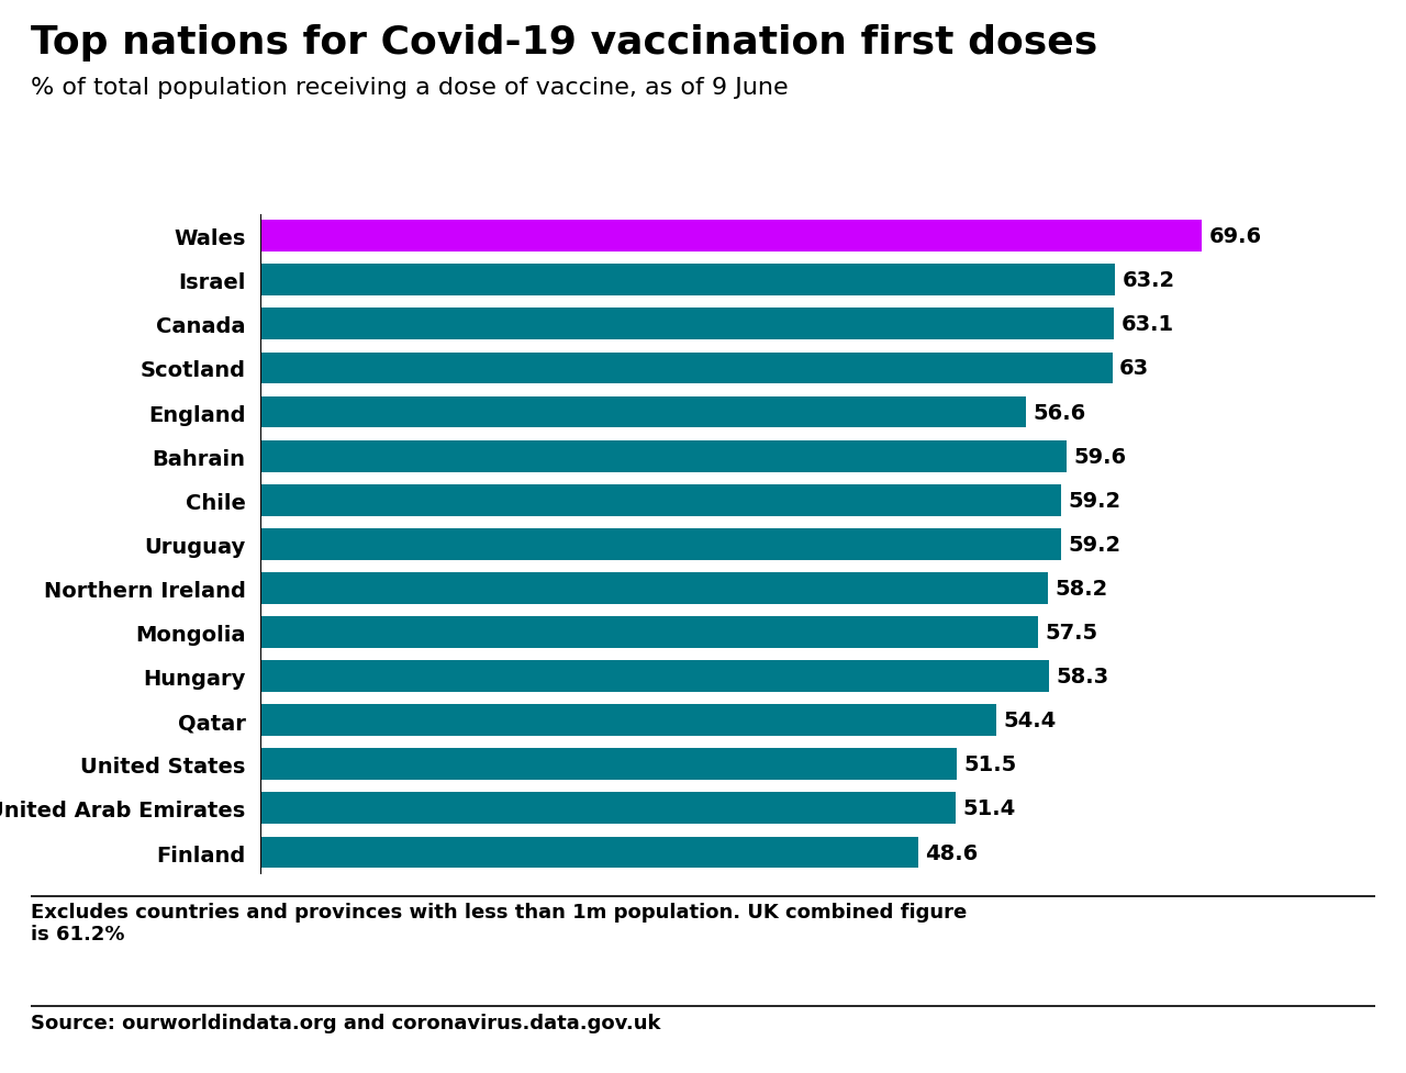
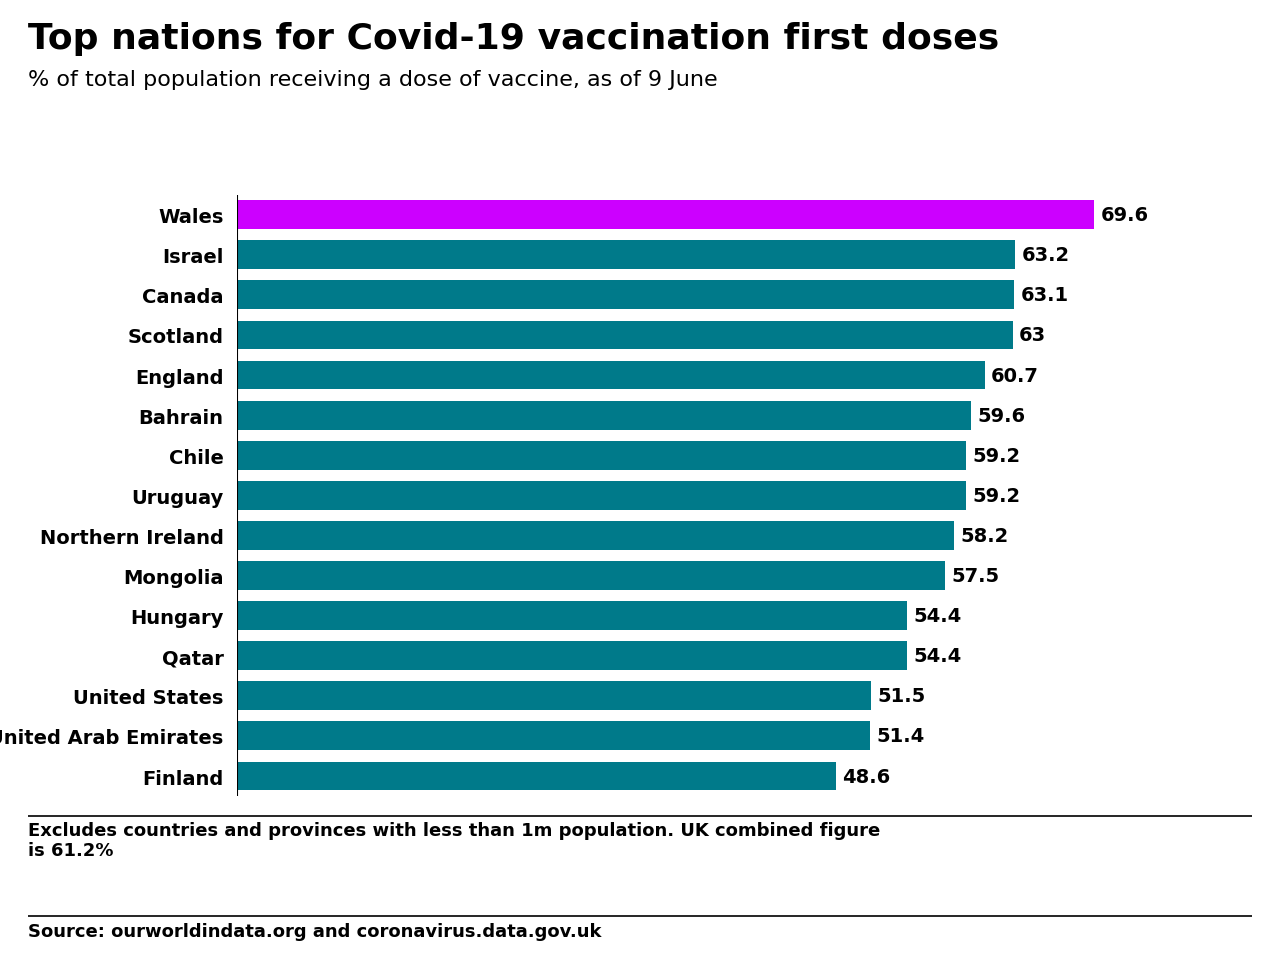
England: 56.6 -> 60.7
Hungary: 58.3 -> 54.4
